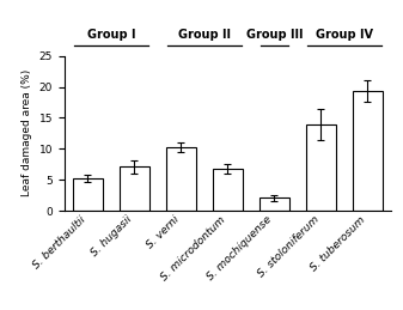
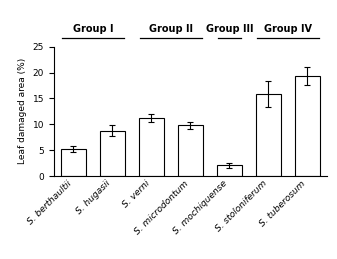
S. hugasii: 7.1 -> 8.8
S. verni: 10.2 -> 11.2
S. microdontum: 6.8 -> 9.8
S. stoloniferum: 14.0 -> 15.8
